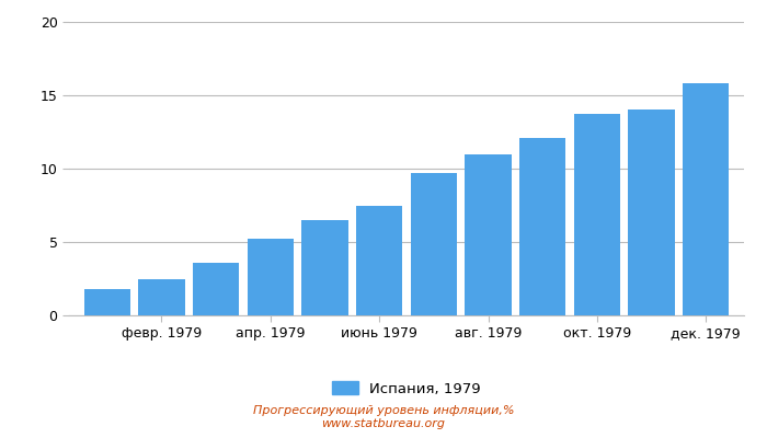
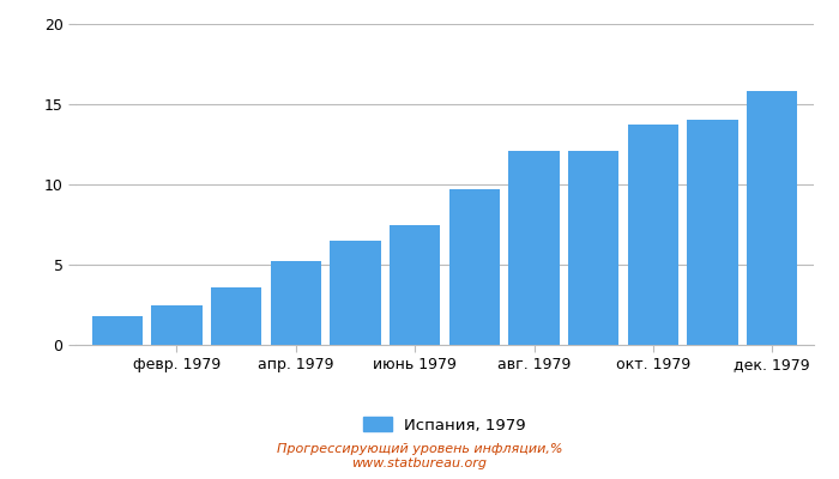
авг. 1979: 11.0 -> 12.1
